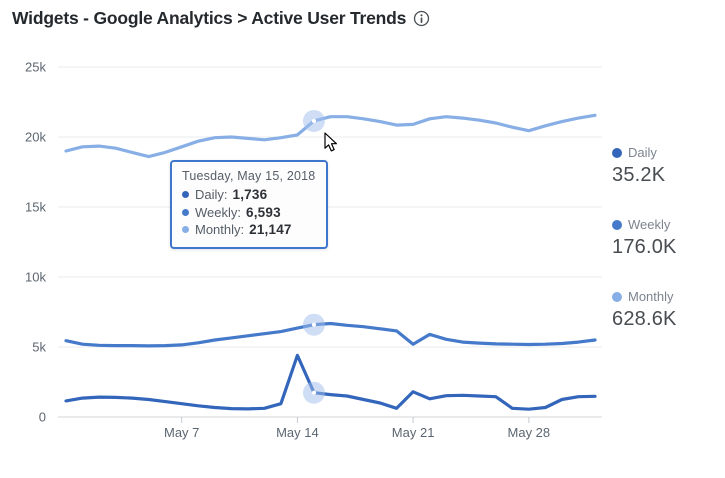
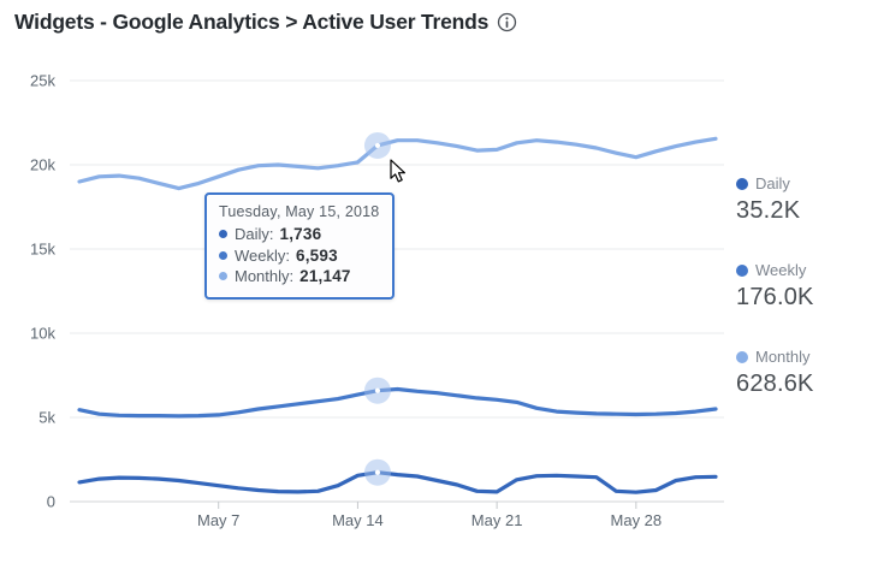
Daily/May 14: 4.4k -> 1.6k
Daily/May 21: 1.8k -> 0.6k
Weekly/May 21: 5.2k -> 6.0k
